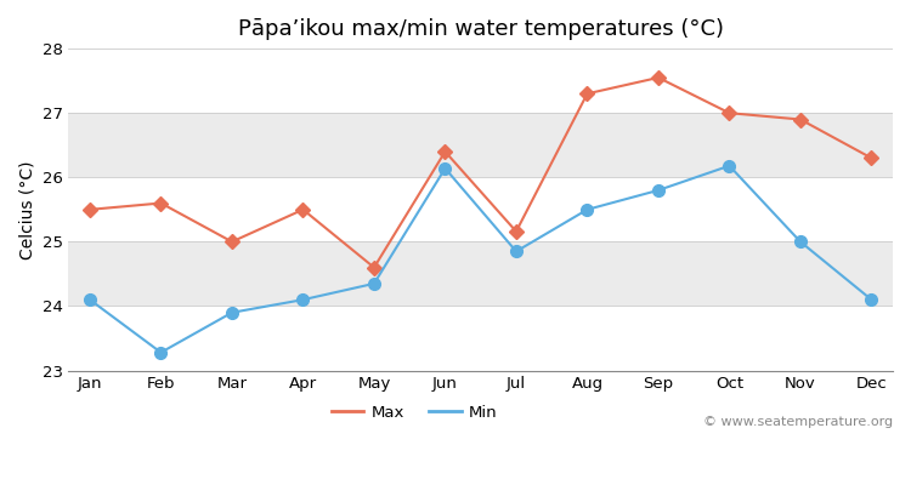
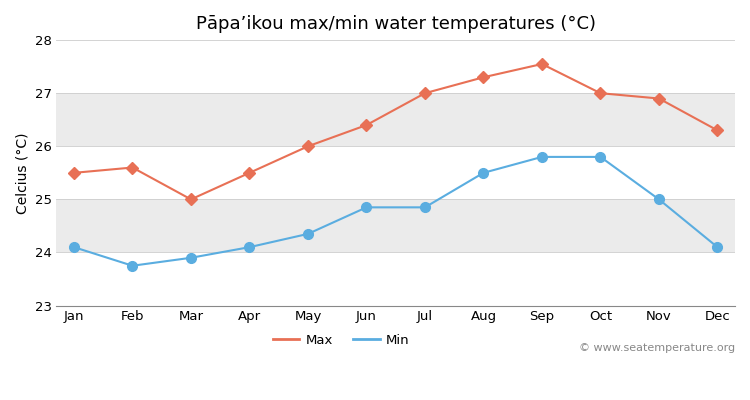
Min/Feb: 23.28 -> 23.75
Max/May: 24.60 -> 26.00
Min/Jun: 26.14 -> 24.85
Max/Jul: 25.16 -> 27.00
Min/Oct: 26.18 -> 25.80
